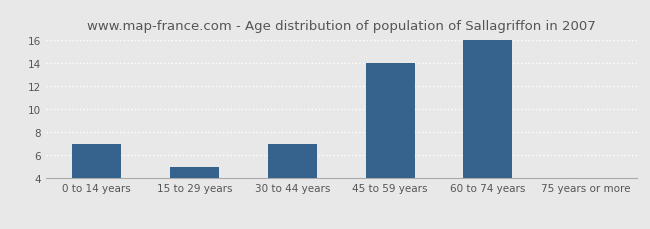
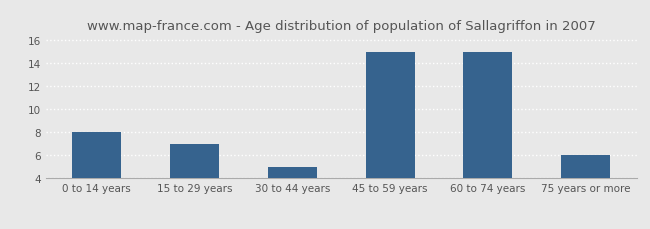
0 to 14 years: 7 -> 8
15 to 29 years: 5 -> 7
30 to 44 years: 7 -> 5
45 to 59 years: 14 -> 15
60 to 74 years: 16 -> 15
75 years or more: 4 -> 6
